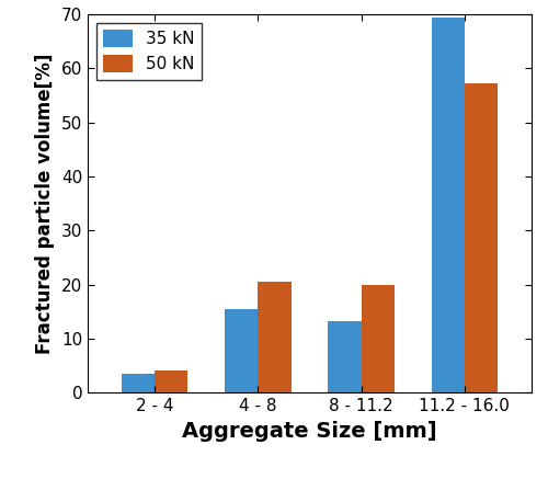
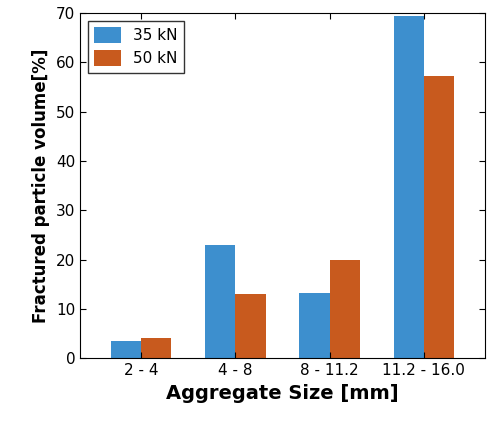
35 kN/4 - 8: 15.5 -> 23.0
50 kN/4 - 8: 20.5 -> 13.0
